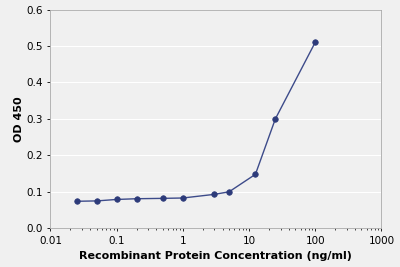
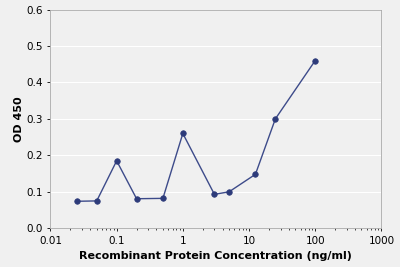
0.1: 0.079 -> 0.185
1: 0.083 -> 0.260
100: 0.510 -> 0.460
